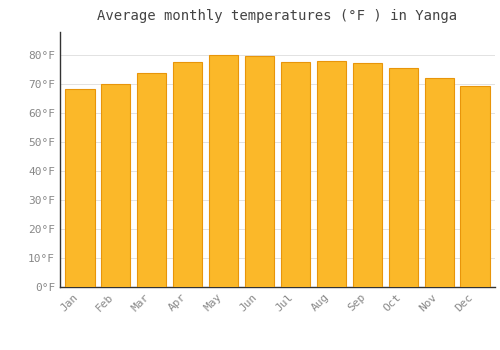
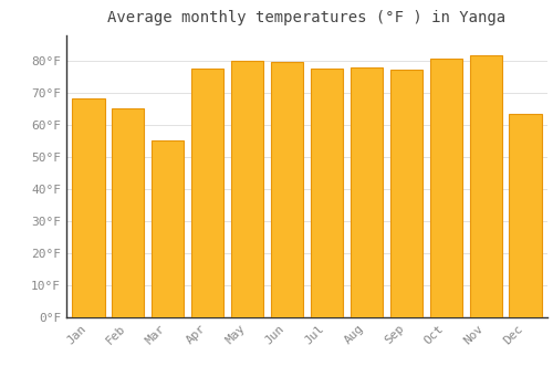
Feb: 70.0°F -> 65.0°F
Mar: 73.8°F -> 55.0°F
Oct: 75.5°F -> 80.5°F
Nov: 72.0°F -> 81.5°F
Dec: 69.2°F -> 63.5°F
